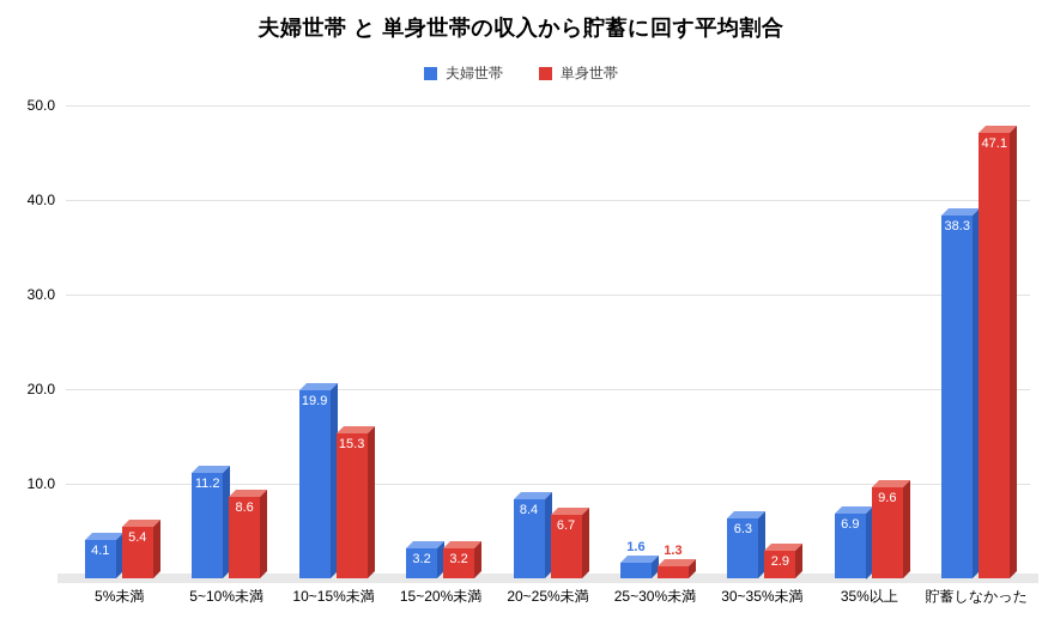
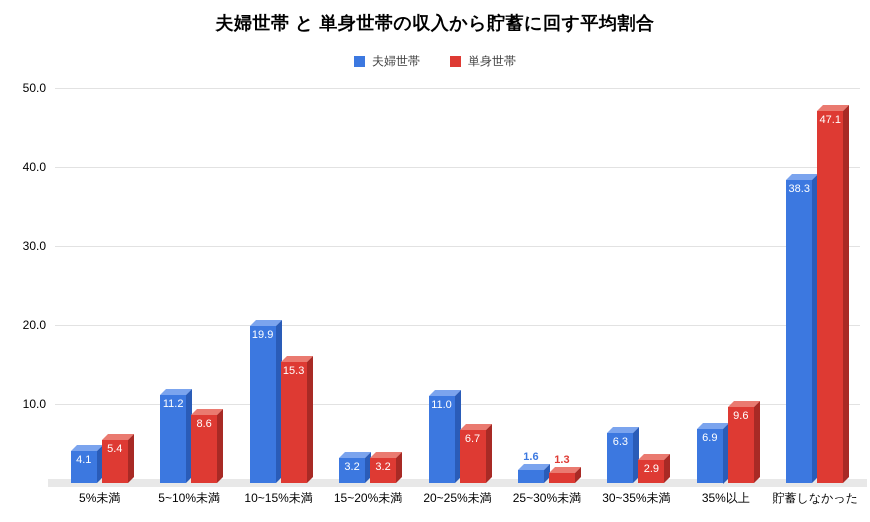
夫婦世帯/20~25%未満: 8.4 -> 11.0
